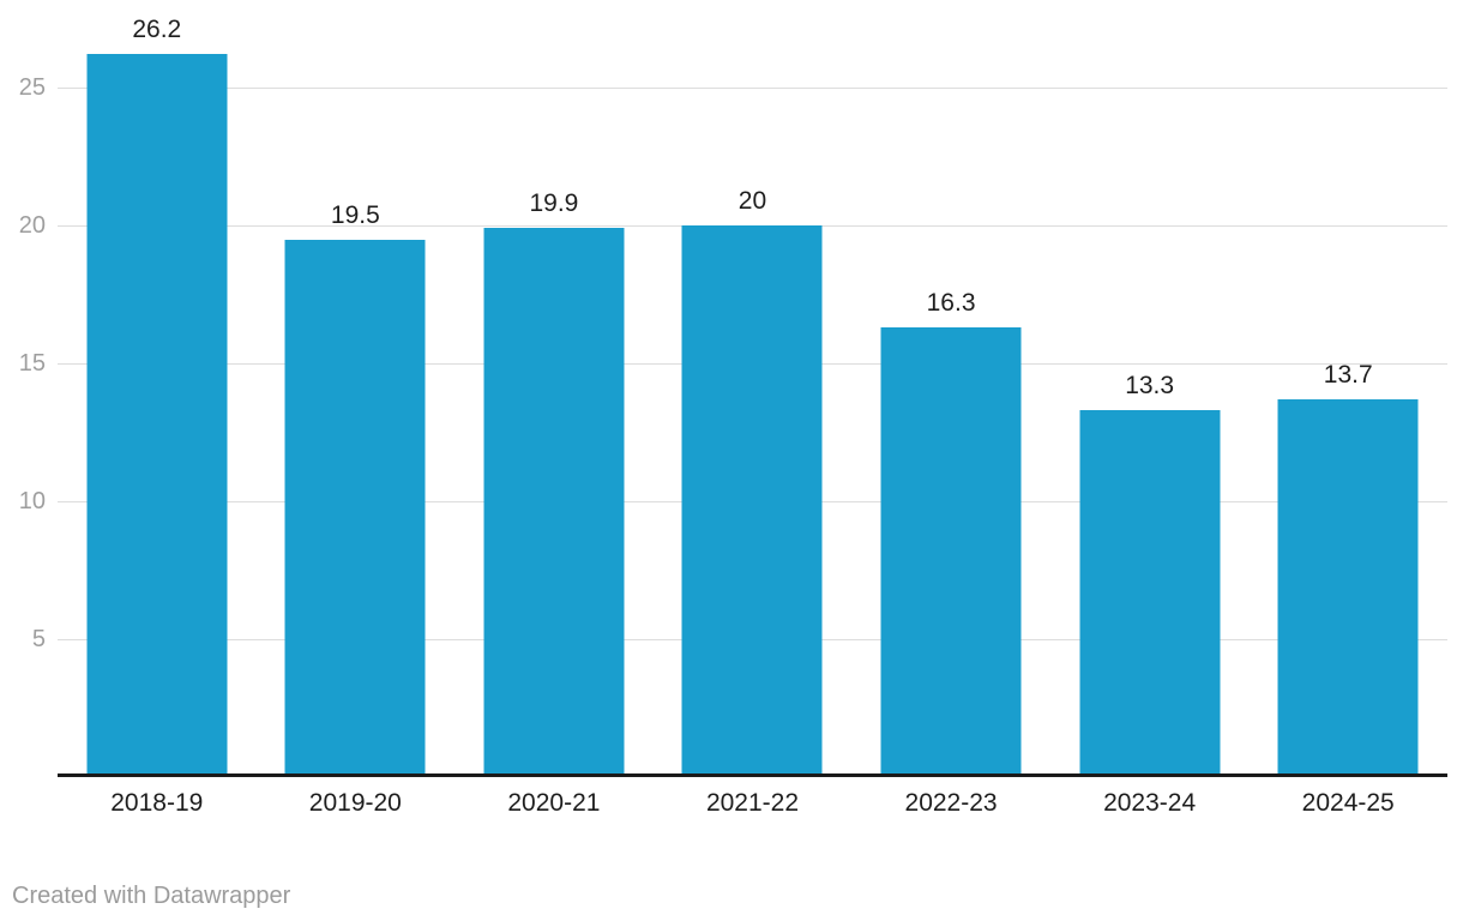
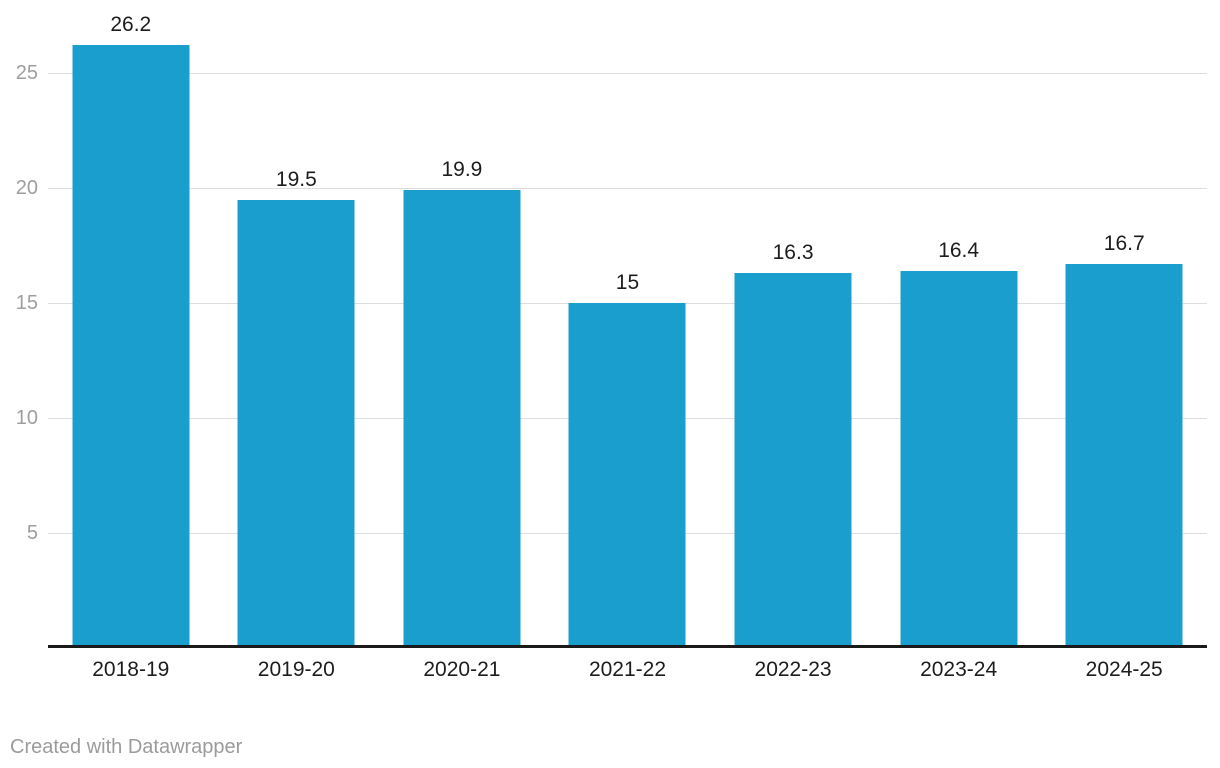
2021-22: 20 -> 15
2023-24: 13.3 -> 16.4
2024-25: 13.7 -> 16.7
